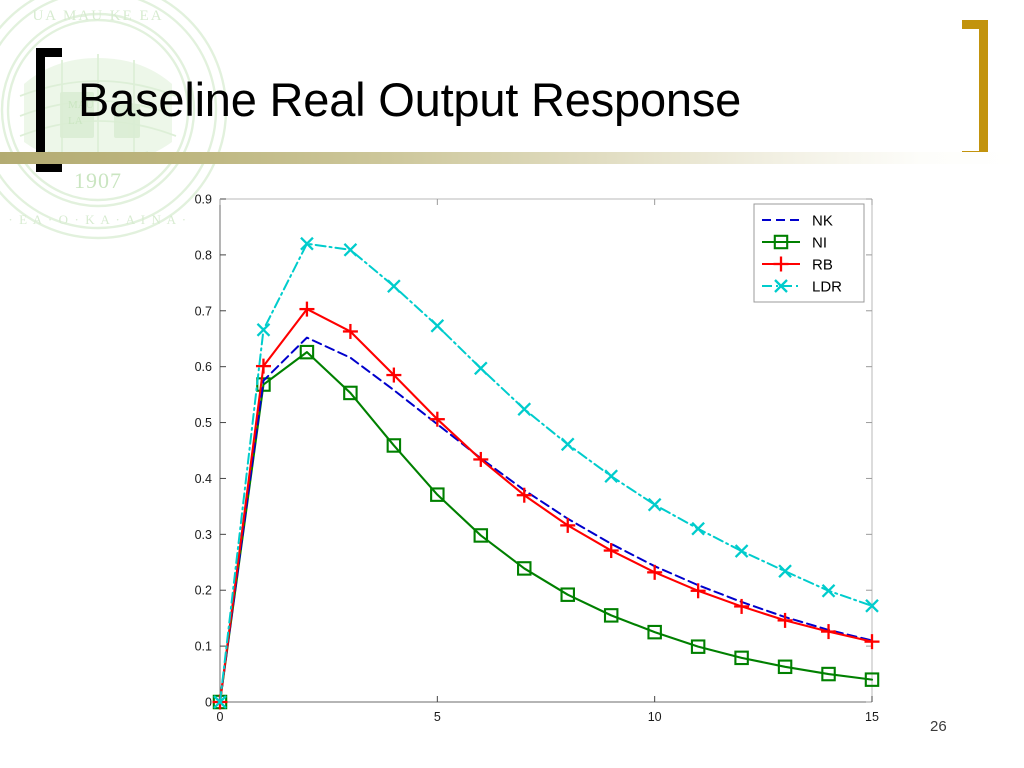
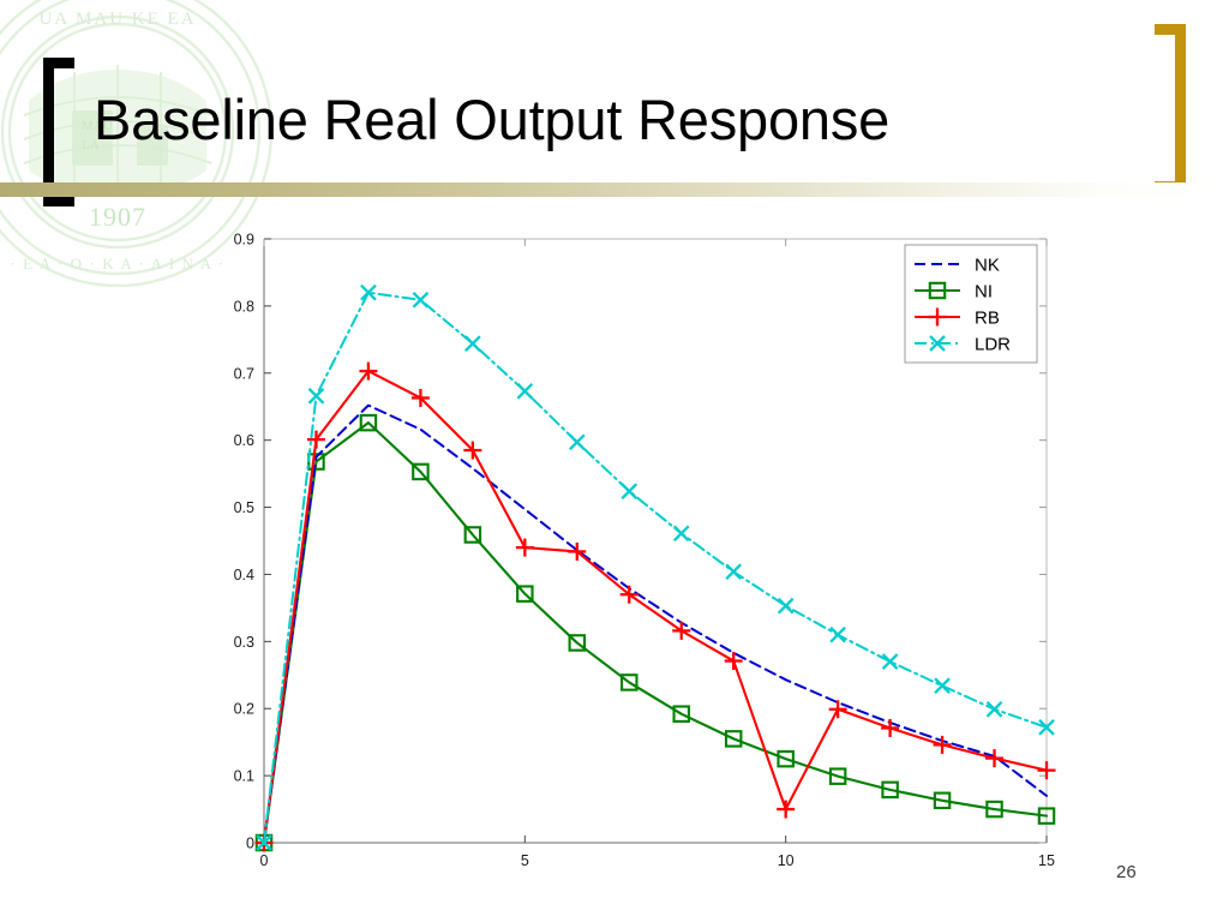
RB/5: 0.51 -> 0.44
RB/10: 0.23 -> 0.05
NK/15: 0.11 -> 0.07
